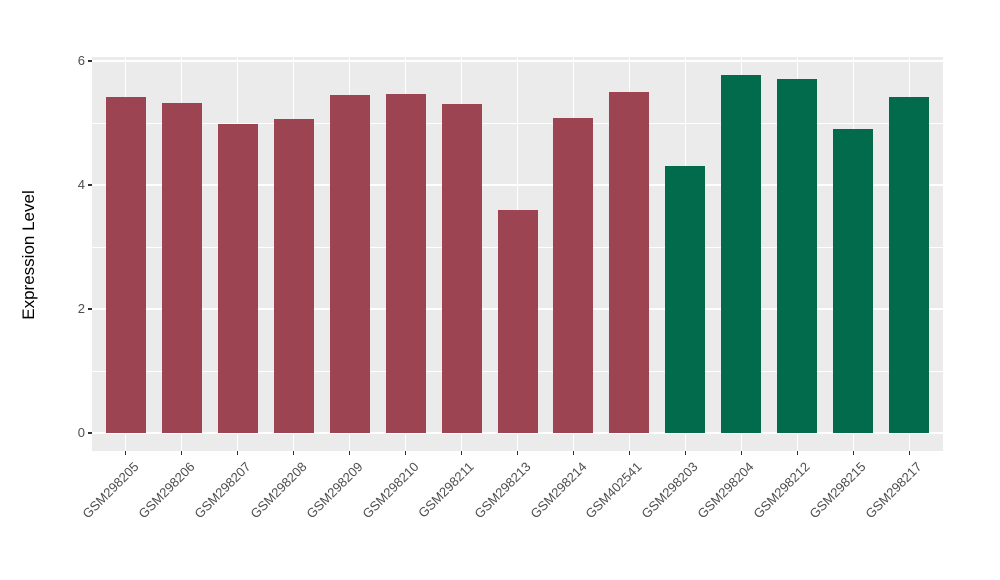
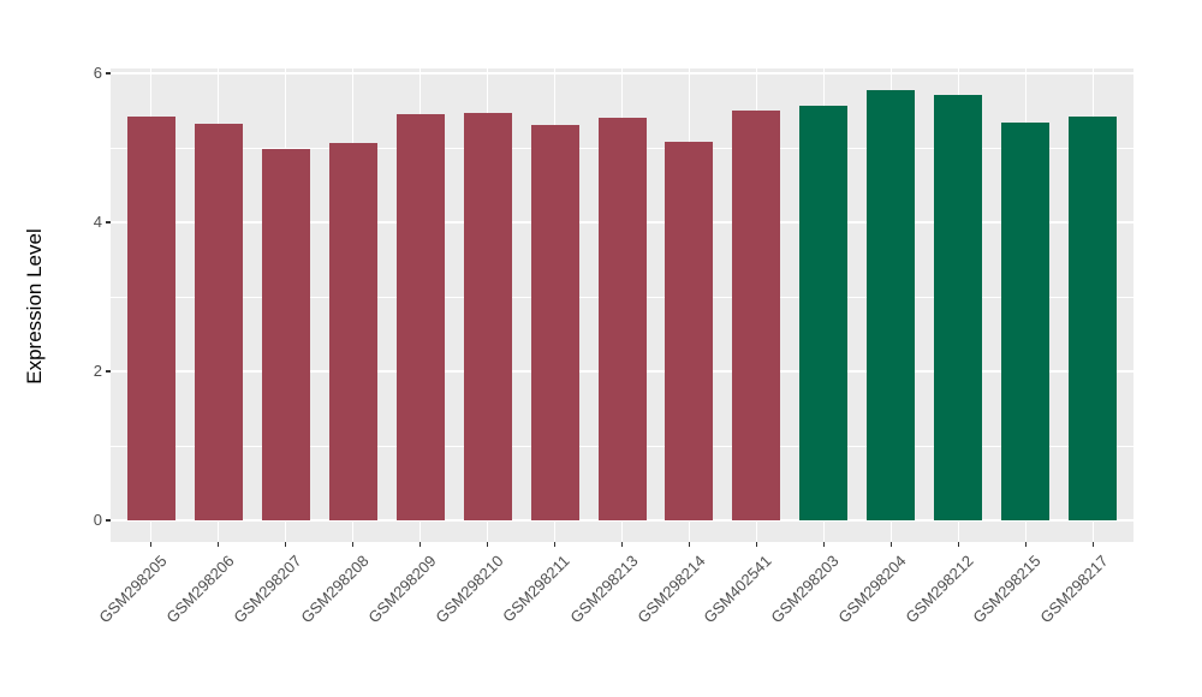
GSM298213: 3.6 -> 5.4
GSM298203: 4.3 -> 5.6
GSM298215: 4.9 -> 5.3
